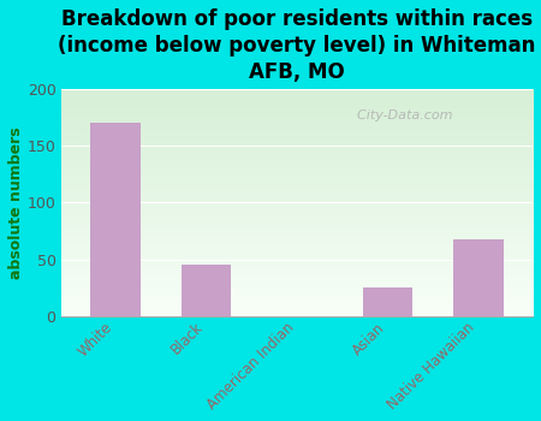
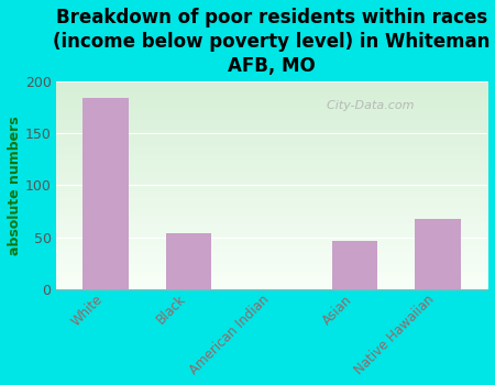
White: 170 -> 184
Black: 45 -> 54
Asian: 25 -> 46
